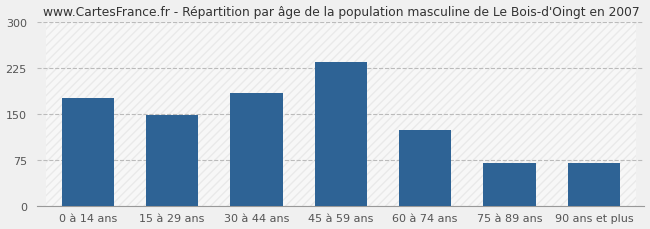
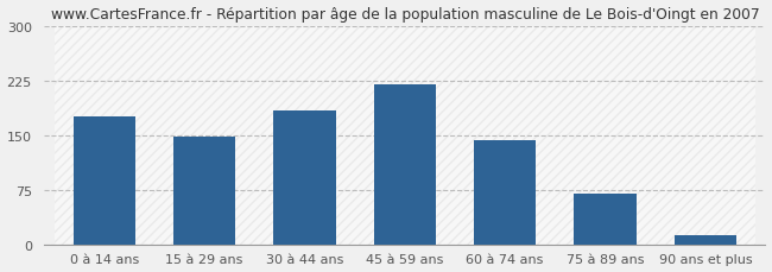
45 à 59 ans: 234 -> 220
60 à 74 ans: 124 -> 143
90 ans et plus: 70 -> 12
